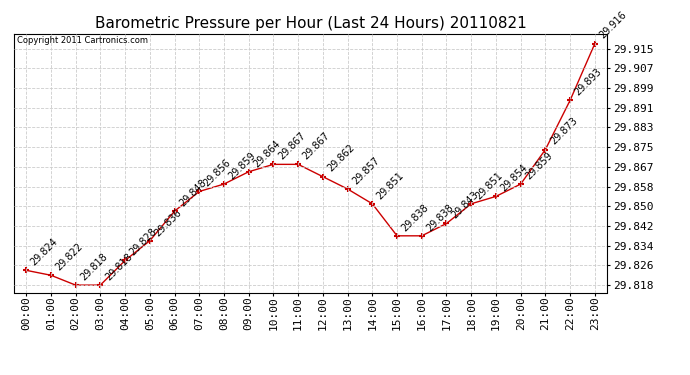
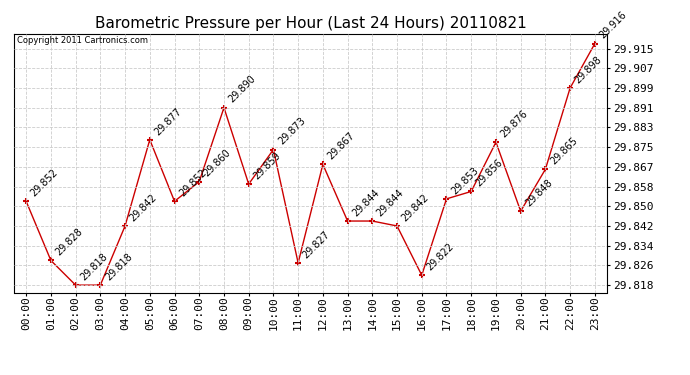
00:00: 29.824 -> 29.852
01:00: 29.822 -> 29.828
04:00: 29.828 -> 29.842
05:00: 29.836 -> 29.877
06:00: 29.848 -> 29.852
07:00: 29.856 -> 29.860
08:00: 29.859 -> 29.890
09:00: 29.864 -> 29.859
10:00: 29.867 -> 29.873
11:00: 29.867 -> 29.827
12:00: 29.862 -> 29.867
13:00: 29.857 -> 29.844
14:00: 29.851 -> 29.844
15:00: 29.838 -> 29.842
16:00: 29.838 -> 29.822
17:00: 29.843 -> 29.853
18:00: 29.851 -> 29.856
19:00: 29.854 -> 29.876
20:00: 29.859 -> 29.848
21:00: 29.873 -> 29.865
22:00: 29.893 -> 29.898
